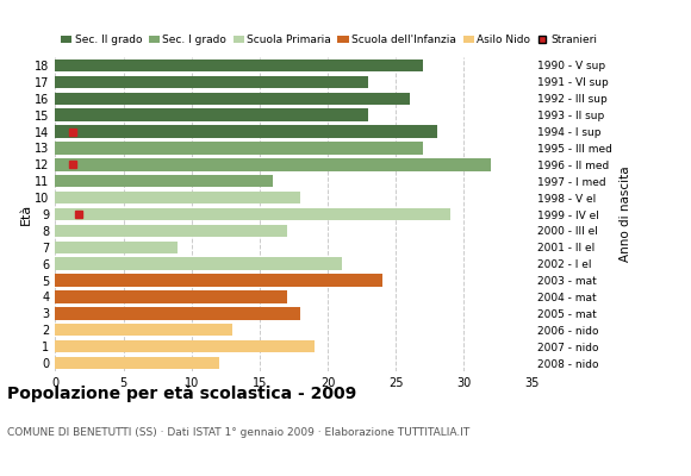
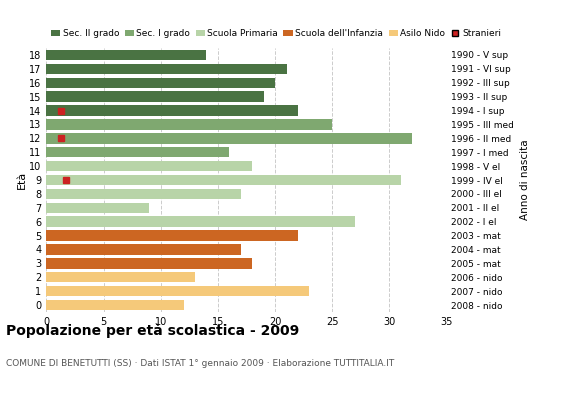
18: 27 -> 14
17: 23 -> 21
16: 26 -> 20
15: 23 -> 19
14: 28 -> 22
13: 27 -> 25
9: 29 -> 31
6: 21 -> 27
5: 24 -> 22
1: 19 -> 23
